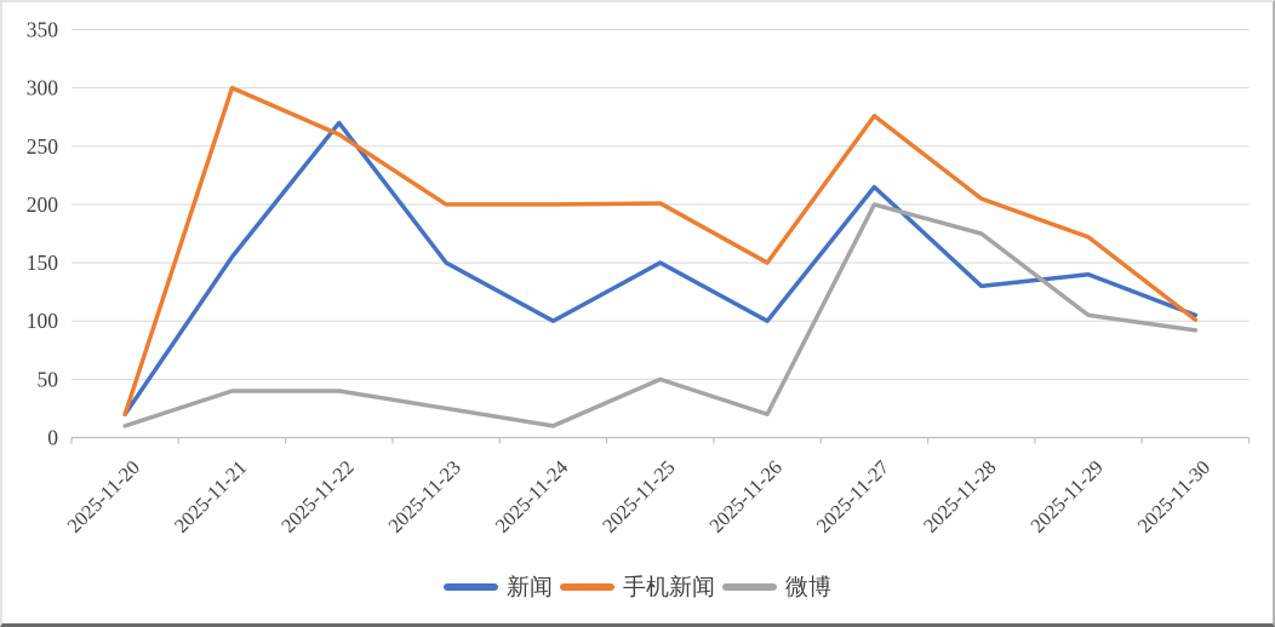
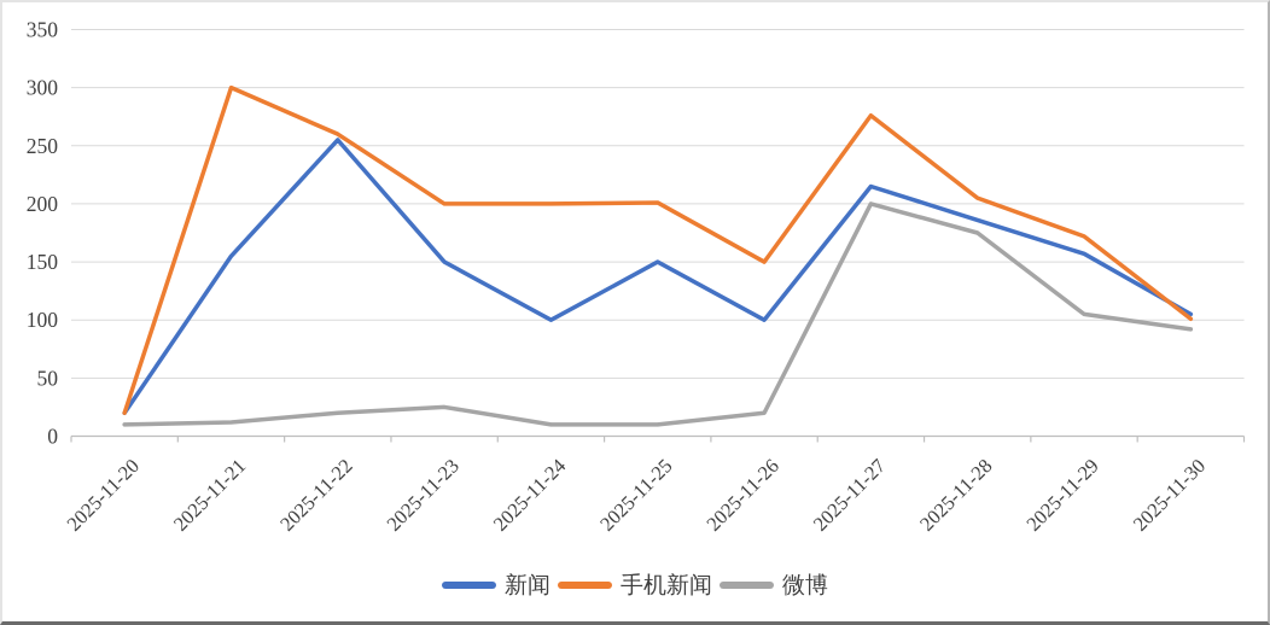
微博/2025-11-21: 40 -> 10
新闻/2025-11-22: 270 -> 260
微博/2025-11-22: 40 -> 20
微博/2025-11-25: 50 -> 10
新闻/2025-11-28: 130 -> 190
新闻/2025-11-29: 140 -> 160
